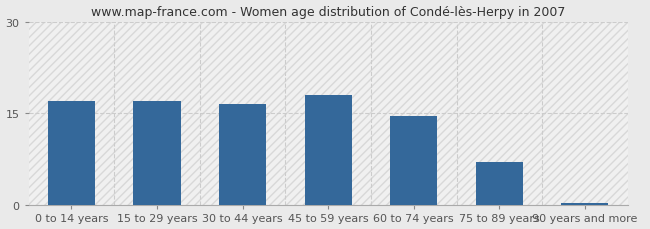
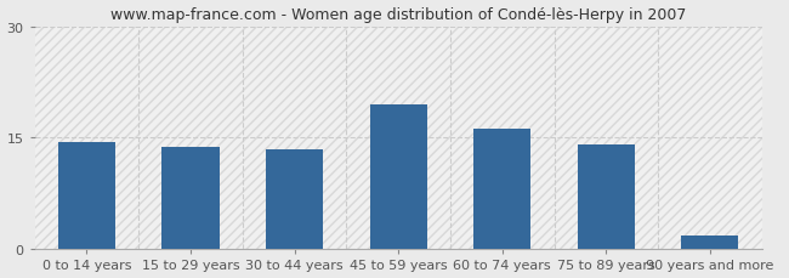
0 to 14 years: 17.0 -> 14.4
15 to 29 years: 17.0 -> 13.8
30 to 44 years: 16.5 -> 13.4
45 to 59 years: 18.0 -> 19.4
60 to 74 years: 14.5 -> 16.2
75 to 89 years: 7.0 -> 14.0
90 years and more: 0.3 -> 1.8
